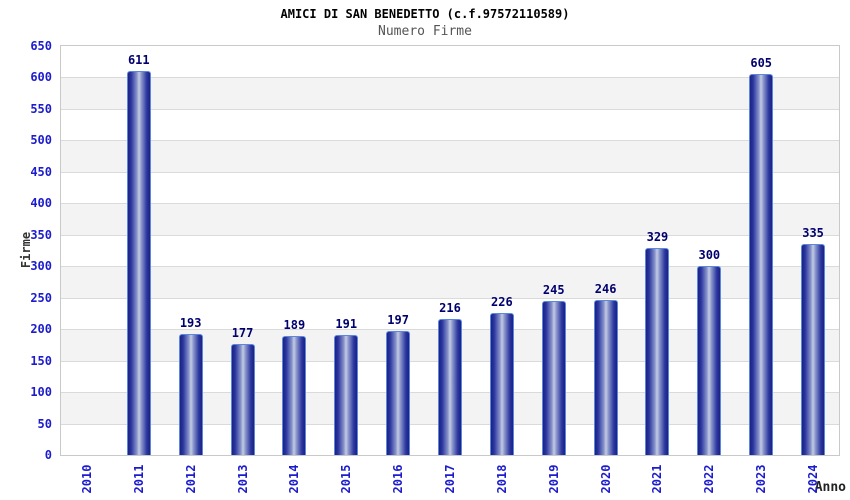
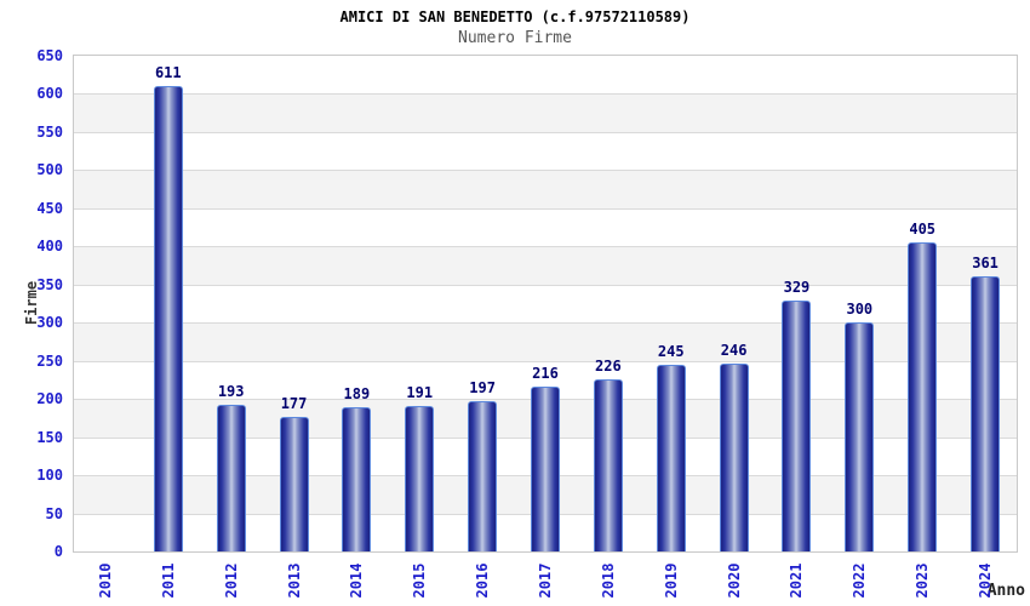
2023: 605 -> 405
2024: 335 -> 361
